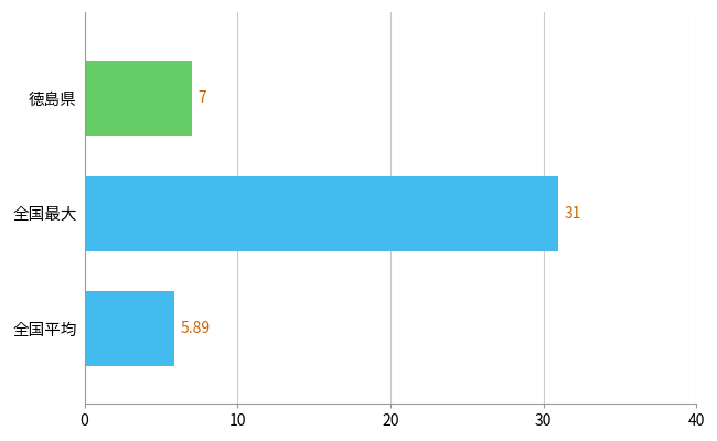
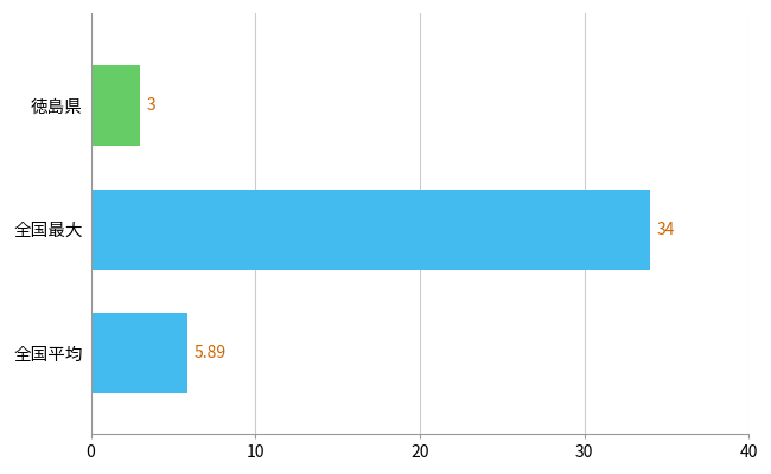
徳島県: 7 -> 3
全国最大: 31 -> 34
